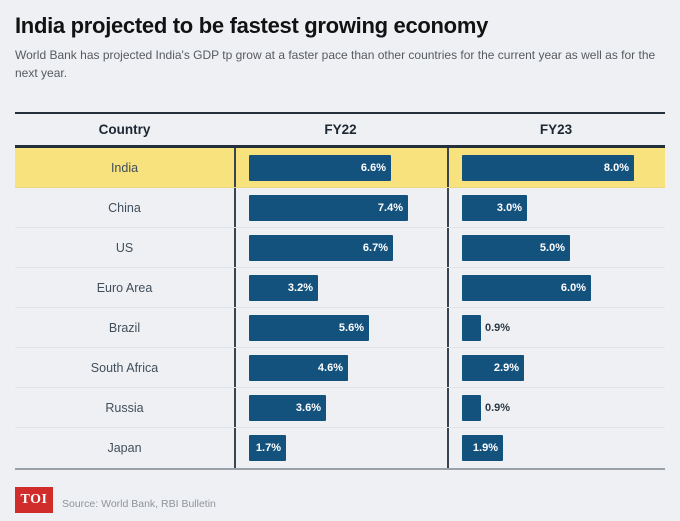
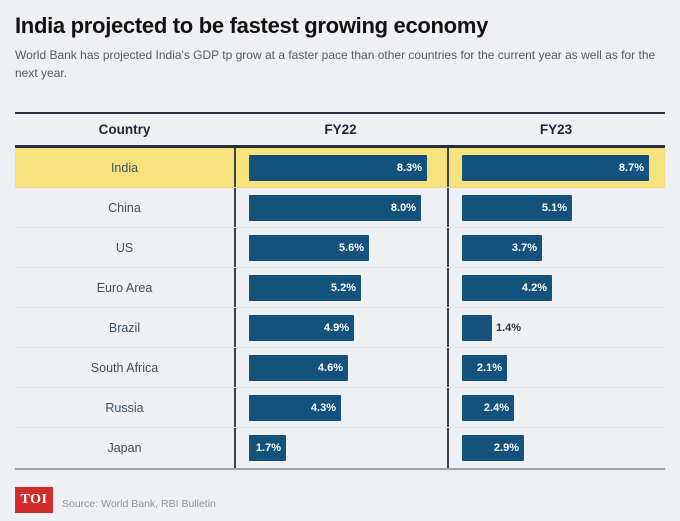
FY22/India: 6.6% -> 8.3%
FY23/India: 8.0% -> 8.7%
FY22/China: 7.4% -> 8.0%
FY23/China: 3.0% -> 5.1%
FY22/US: 6.7% -> 5.6%
FY23/US: 5.0% -> 3.7%
FY22/Euro Area: 3.2% -> 5.2%
FY23/Euro Area: 6.0% -> 4.2%
FY22/Brazil: 5.6% -> 4.9%
FY23/Brazil: 0.9% -> 1.4%
FY23/South Africa: 2.9% -> 2.1%
FY22/Russia: 3.6% -> 4.3%
FY23/Russia: 0.9% -> 2.4%
FY23/Japan: 1.9% -> 2.9%
